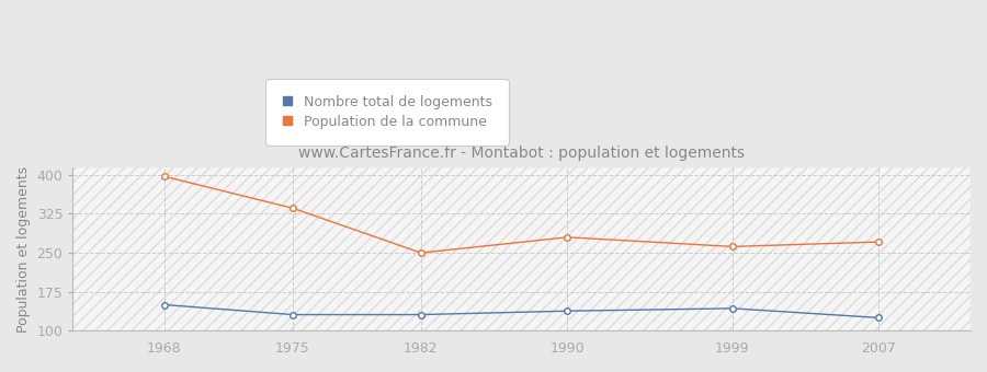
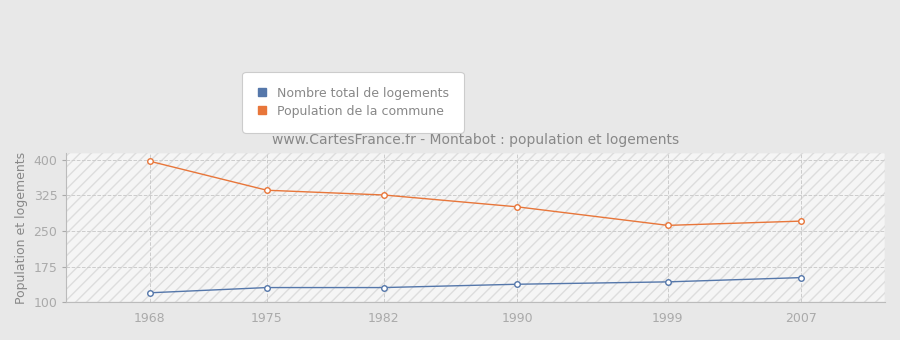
Nombre total de logements/1968: 150 -> 120
Population de la commune/1982: 250 -> 326
Population de la commune/1990: 280 -> 301
Nombre total de logements/2007: 125 -> 152
